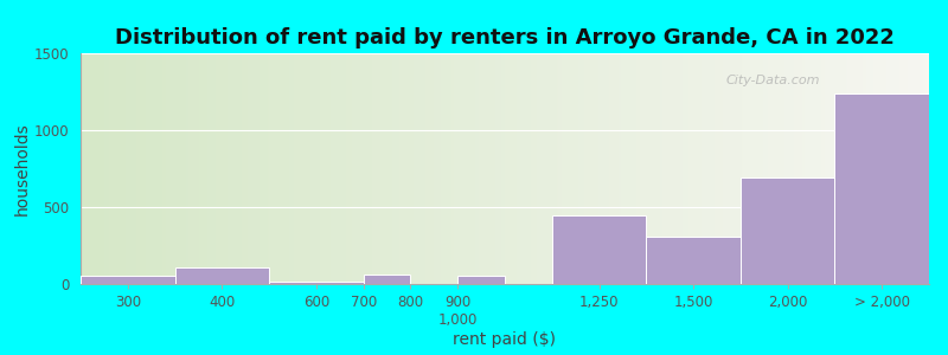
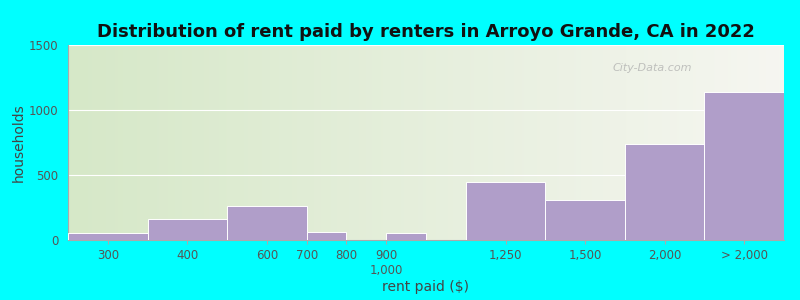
400: 110 -> 160
600: 20 -> 260
2,000: 690 -> 740
> 2,000: 1240 -> 1140
